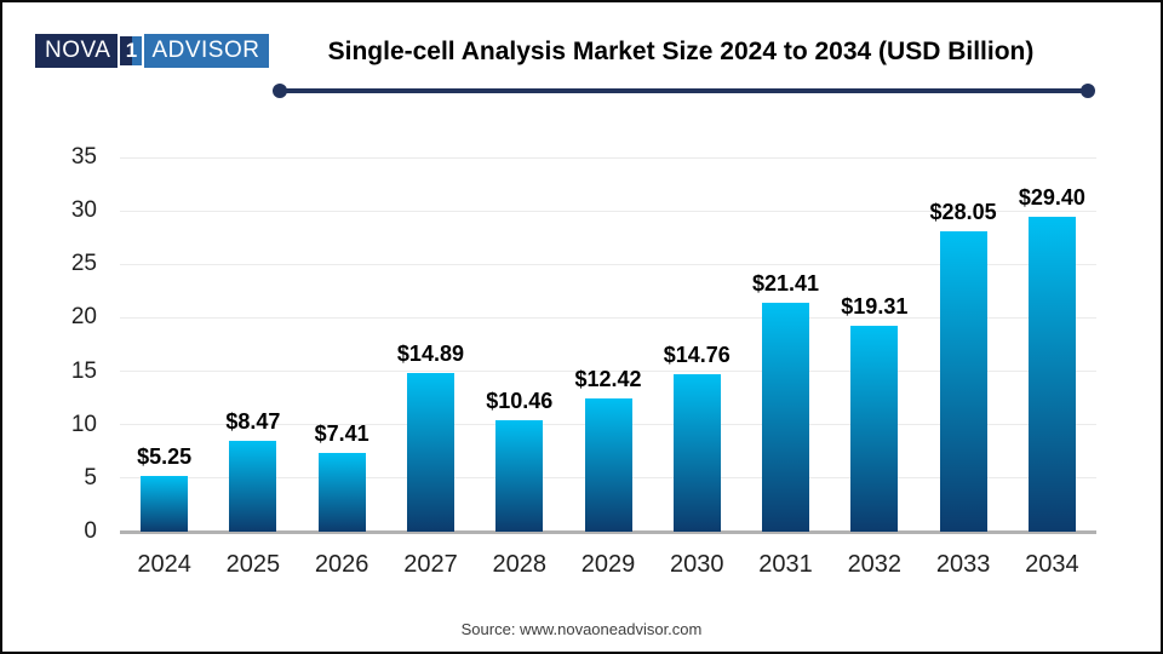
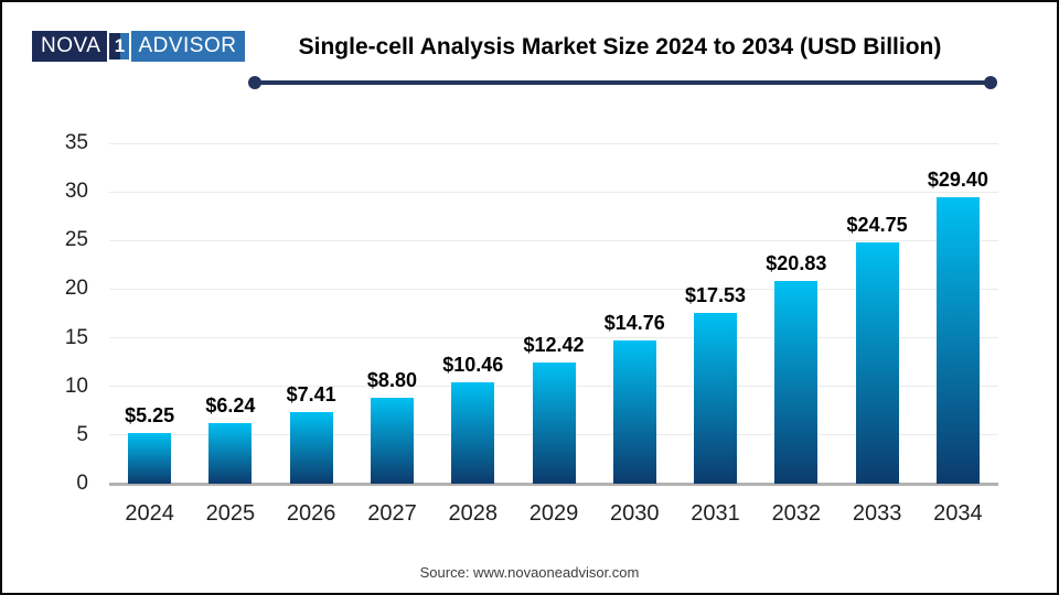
2025: $8.47 -> $6.24
2027: $14.89 -> $8.80
2031: $21.41 -> $17.53
2032: $19.31 -> $20.83
2033: $28.05 -> $24.75
